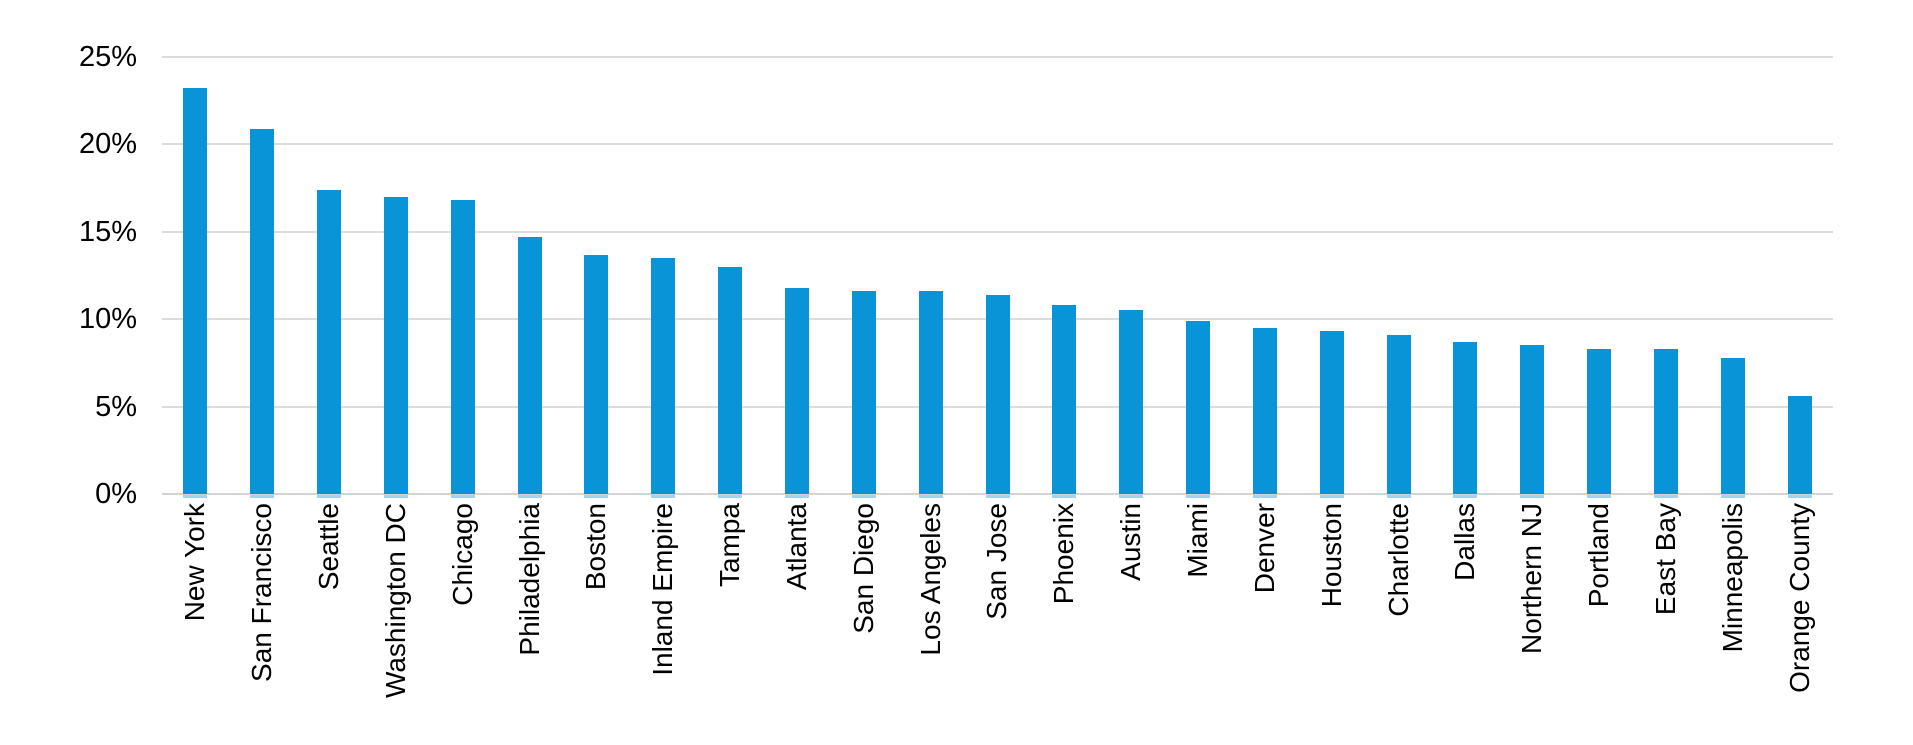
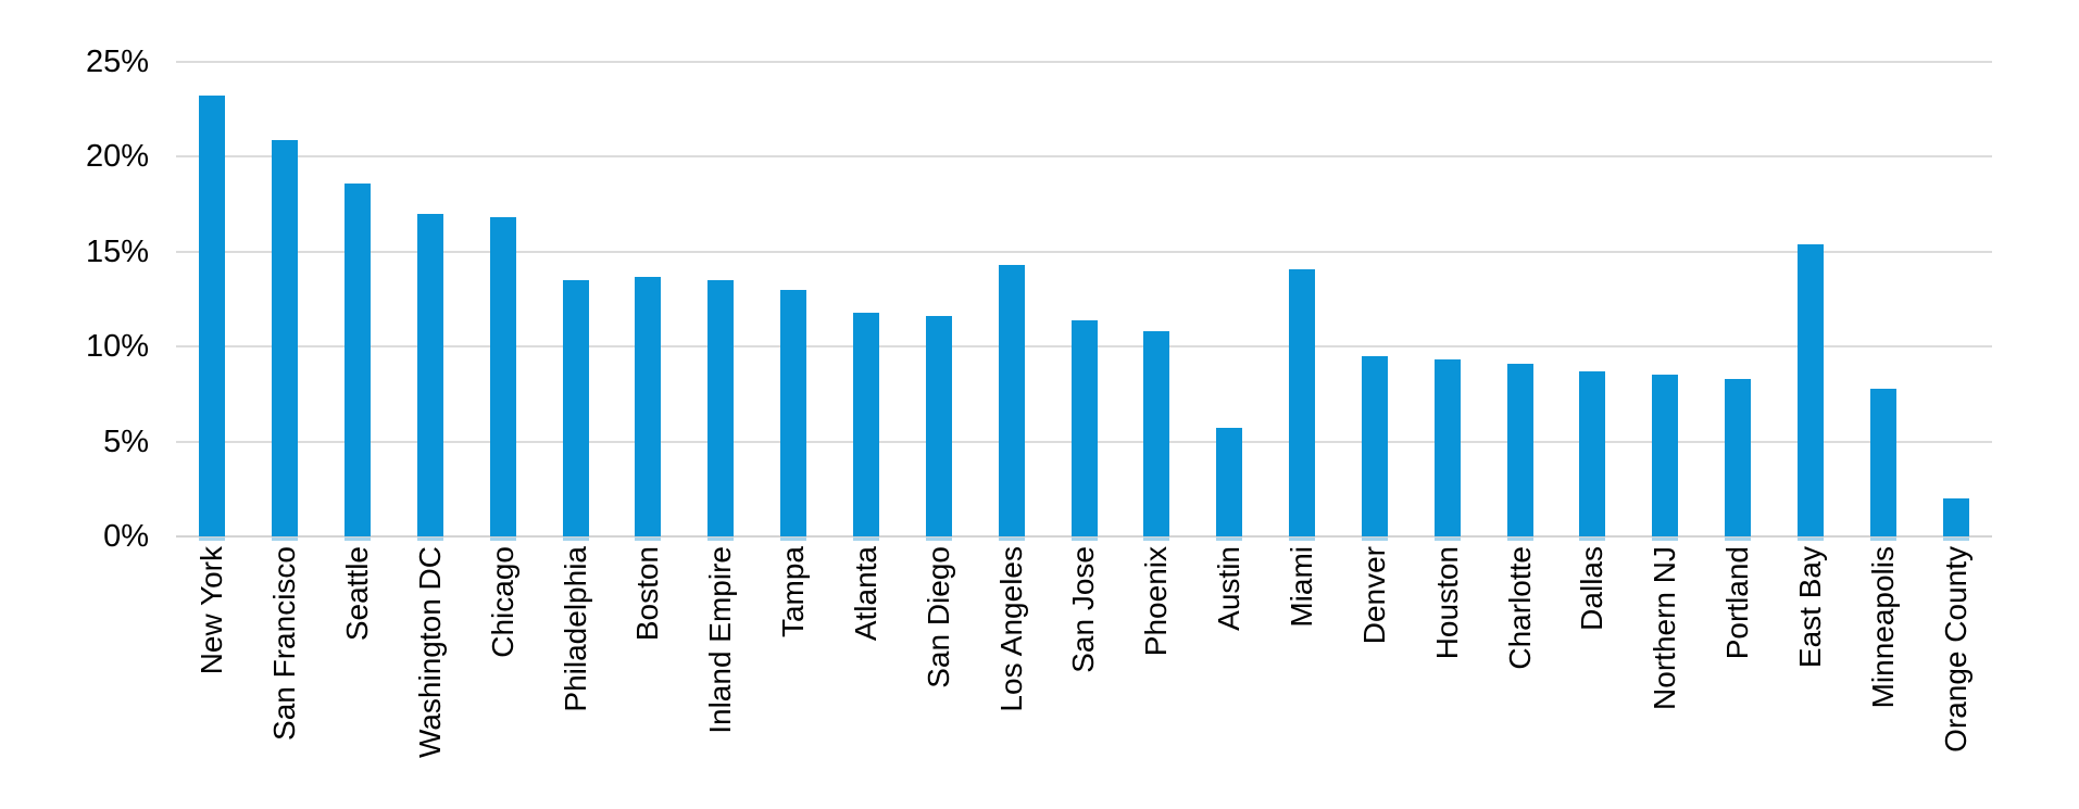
Seattle: 17.4% -> 18.6%
Philadelphia: 14.7% -> 13.5%
Los Angeles: 11.6% -> 14.3%
Austin: 10.5% -> 5.7%
Miami: 9.9% -> 14.1%
East Bay: 8.3% -> 15.4%
Orange County: 5.6% -> 2.0%
